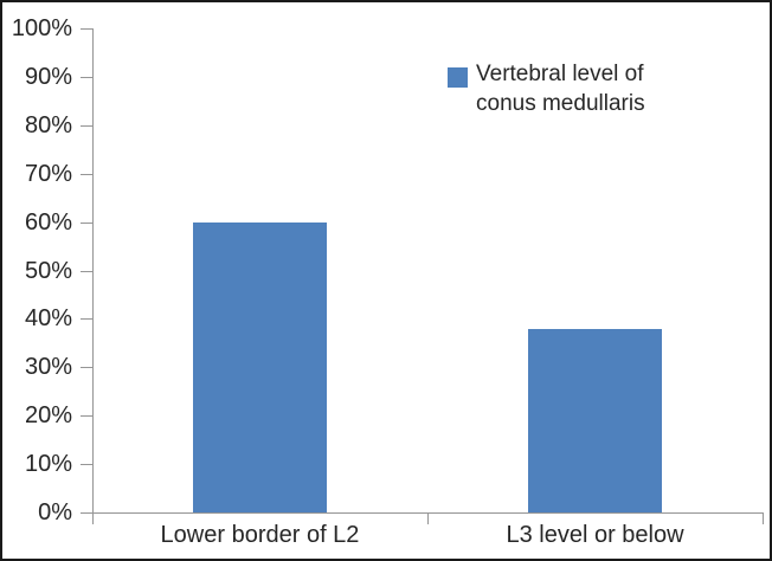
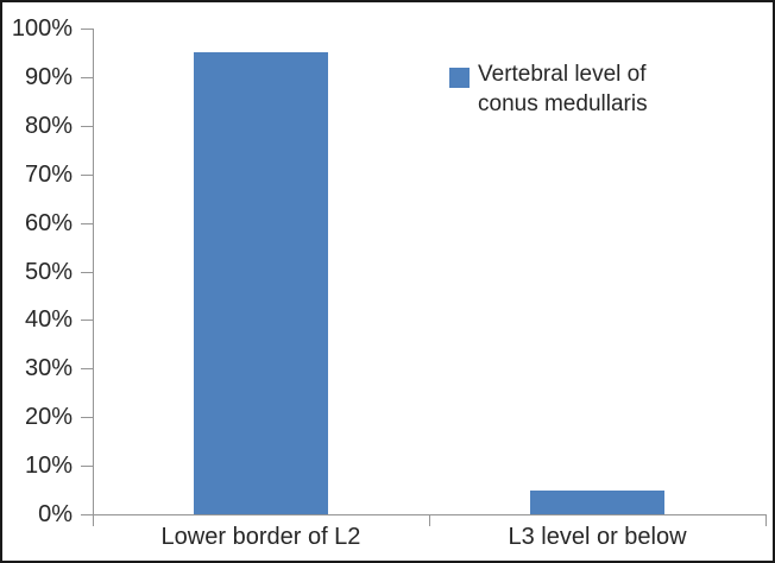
Lower border of L2: 60% -> 95%
L3 level or below: 38% -> 5%
